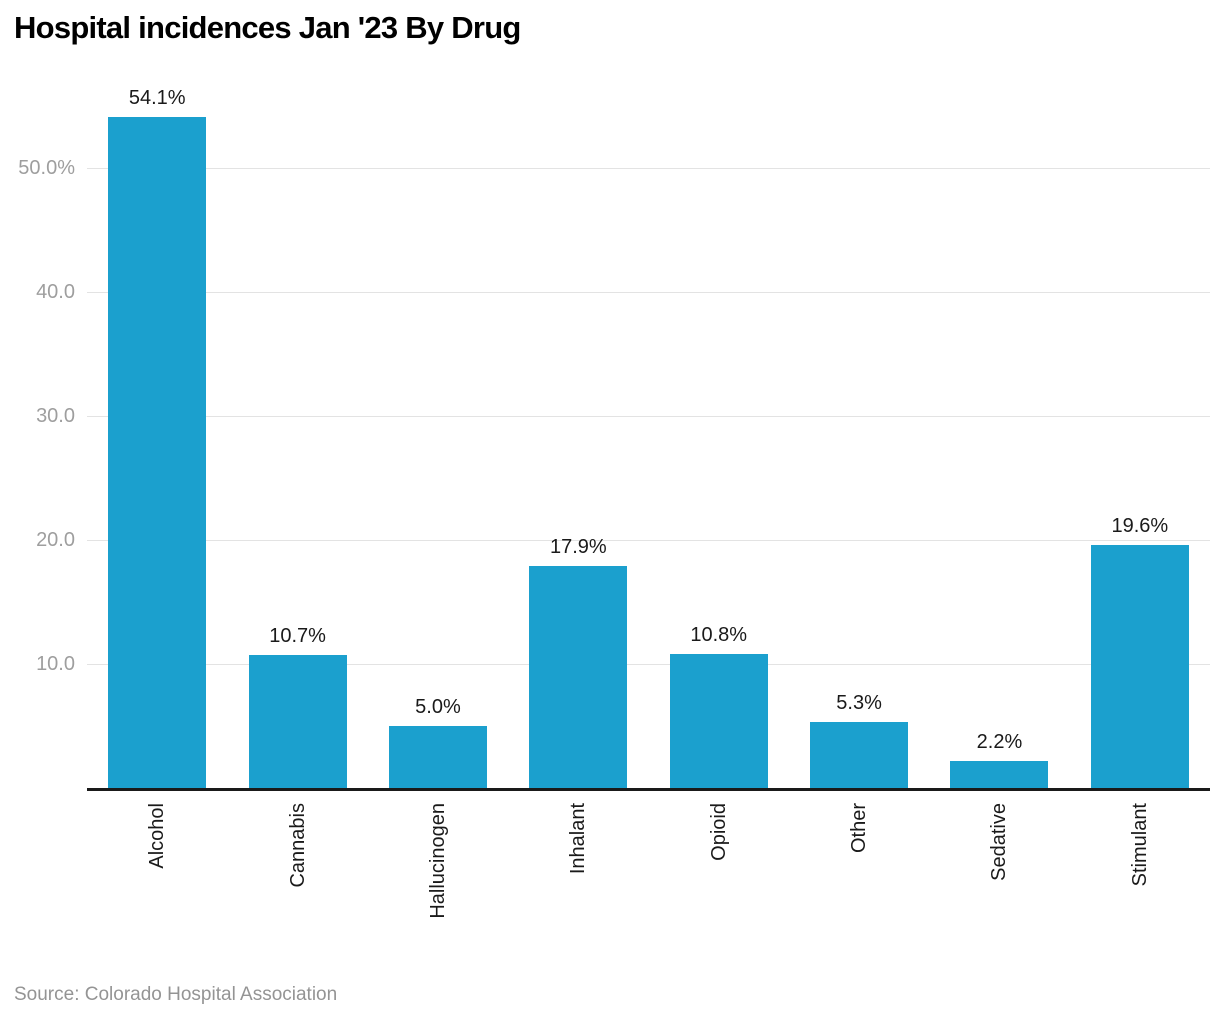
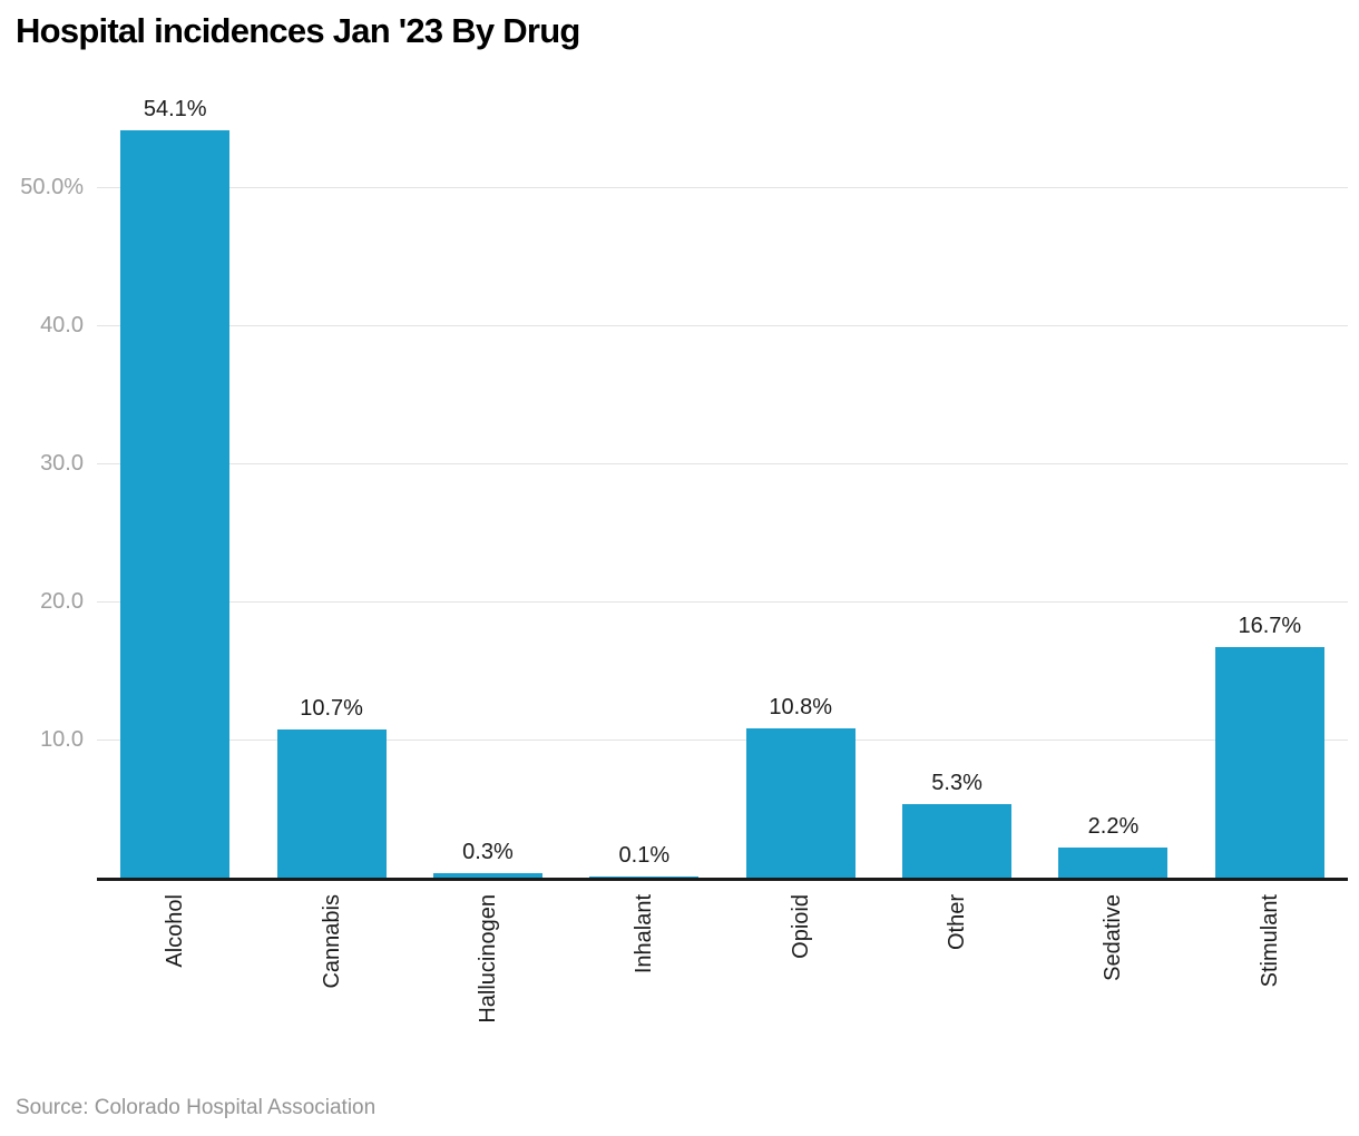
Hallucinogen: 5.0% -> 0.3%
Inhalant: 17.9% -> 0.1%
Stimulant: 19.6% -> 16.7%
